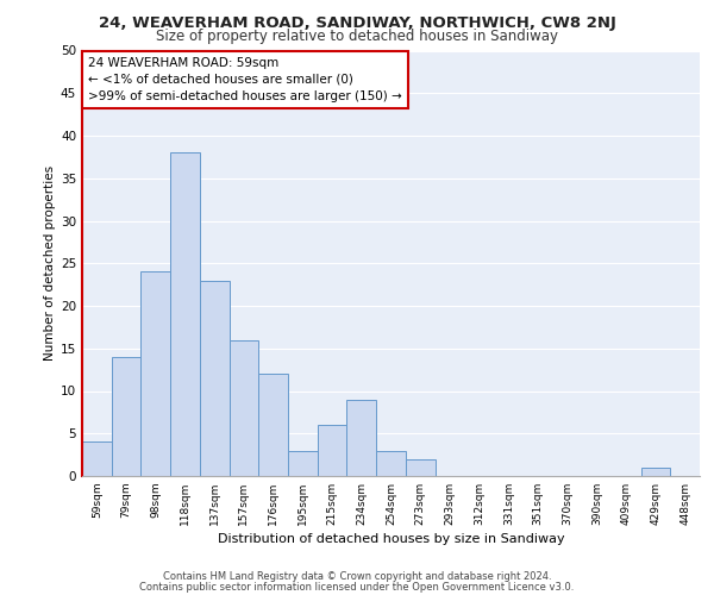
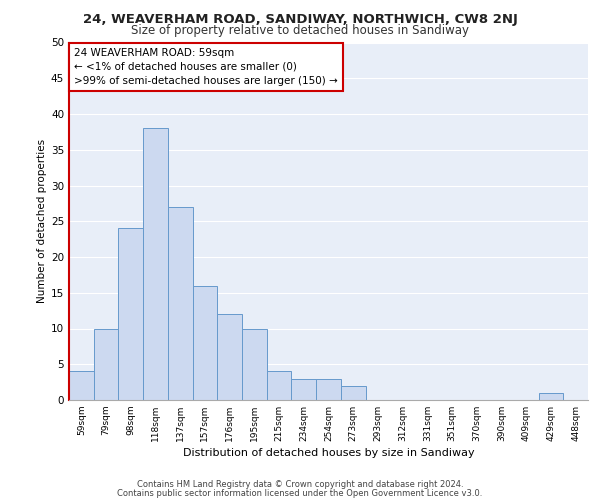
79sqm: 14 -> 10
137sqm: 23 -> 27
195sqm: 3 -> 10
215sqm: 6 -> 4
234sqm: 9 -> 3
